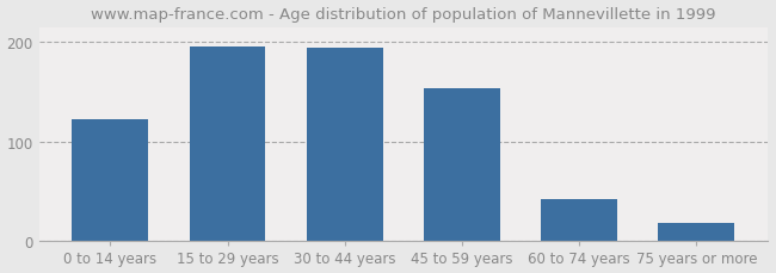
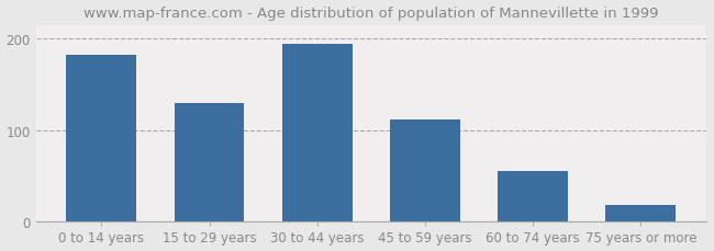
0 to 14 years: 122 -> 182
15 to 29 years: 196 -> 130
45 to 59 years: 154 -> 112
60 to 74 years: 42 -> 55
